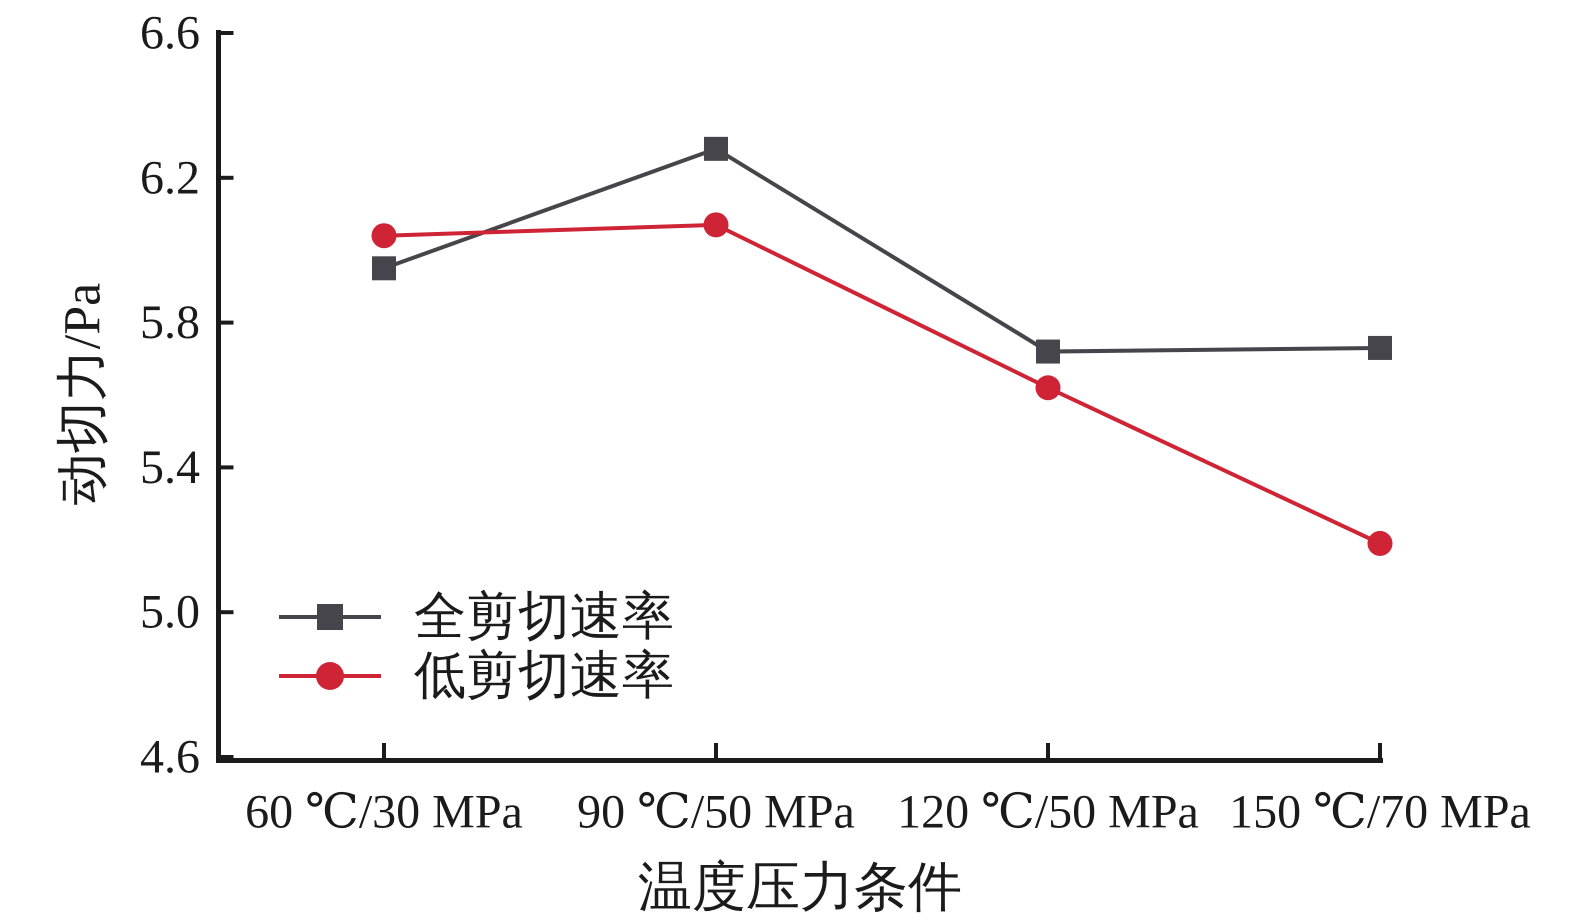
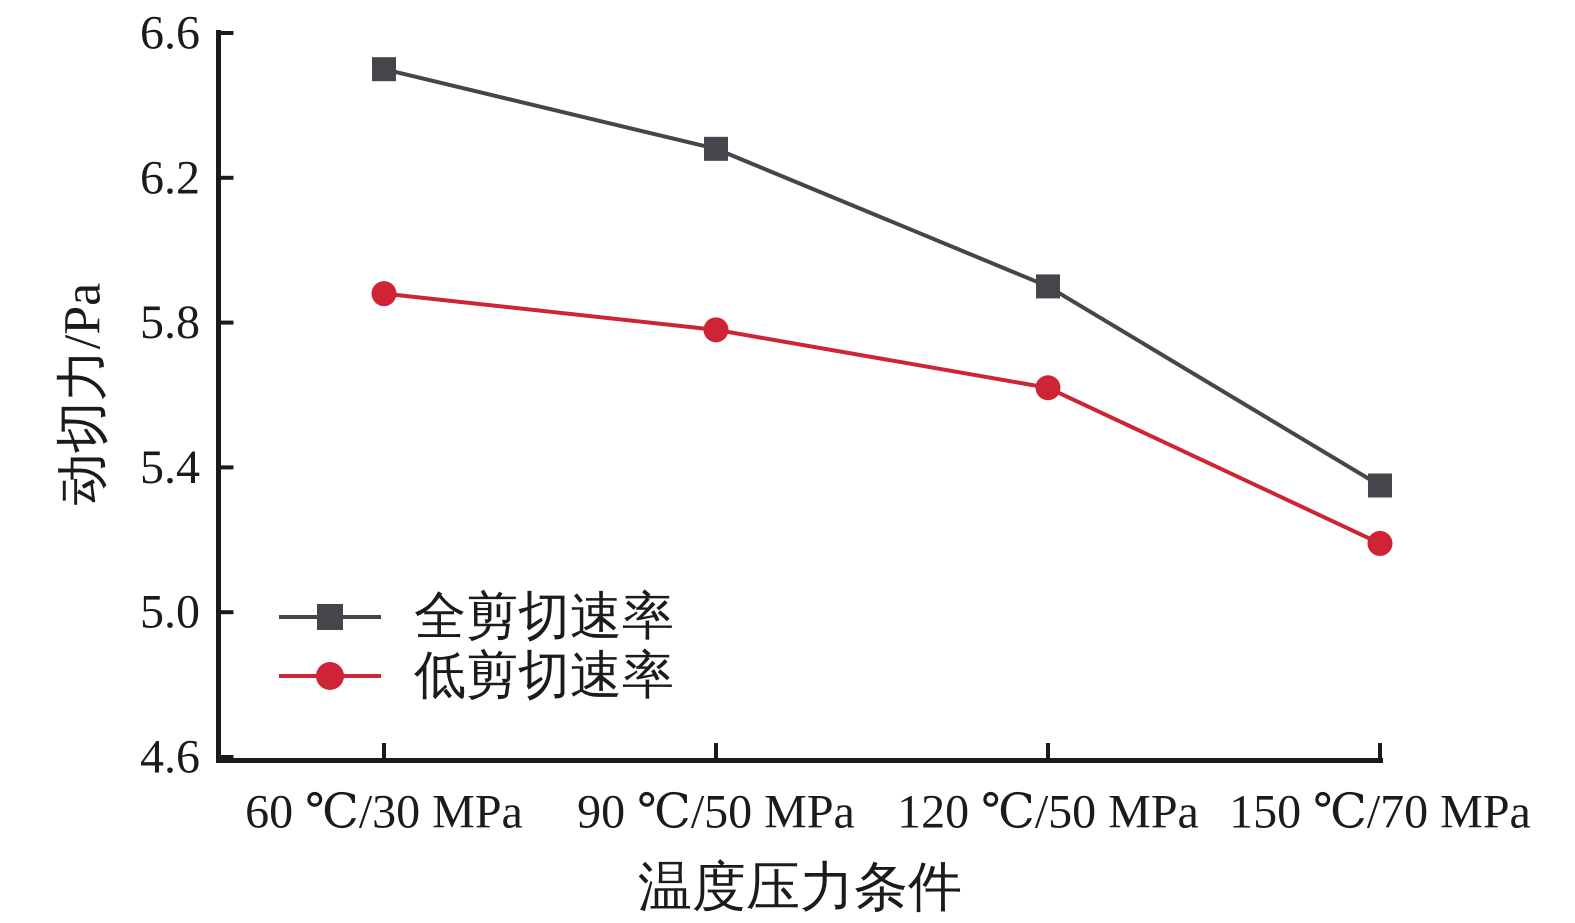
全剪切速率/60 ℃/30 MPa: 5.95 -> 6.50
低剪切速率/60 ℃/30 MPa: 6.04 -> 5.88
低剪切速率/90 ℃/50 MPa: 6.07 -> 5.78
全剪切速率/120 ℃/50 MPa: 5.72 -> 5.90
全剪切速率/150 ℃/70 MPa: 5.73 -> 5.35
